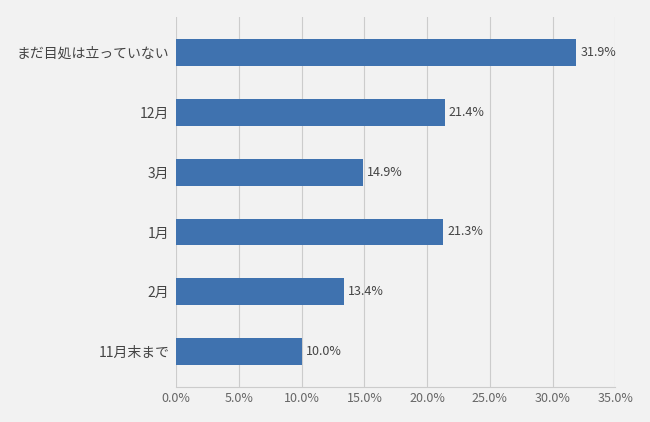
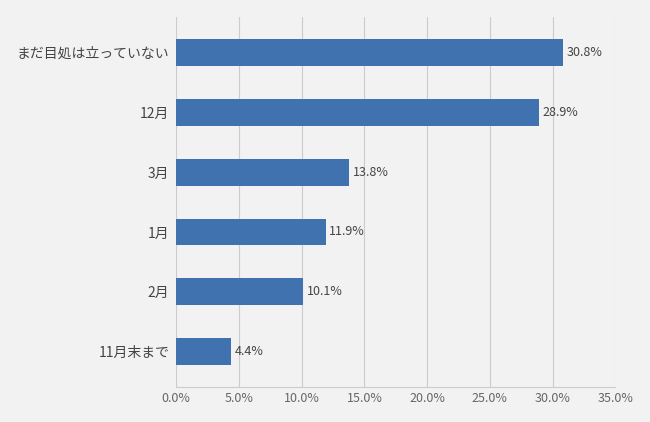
まだ目処は立っていない: 31.9% -> 30.8%
12月: 21.4% -> 28.9%
3月: 14.9% -> 13.8%
1月: 21.3% -> 11.9%
2月: 13.4% -> 10.1%
11月末まで: 10.0% -> 4.4%
